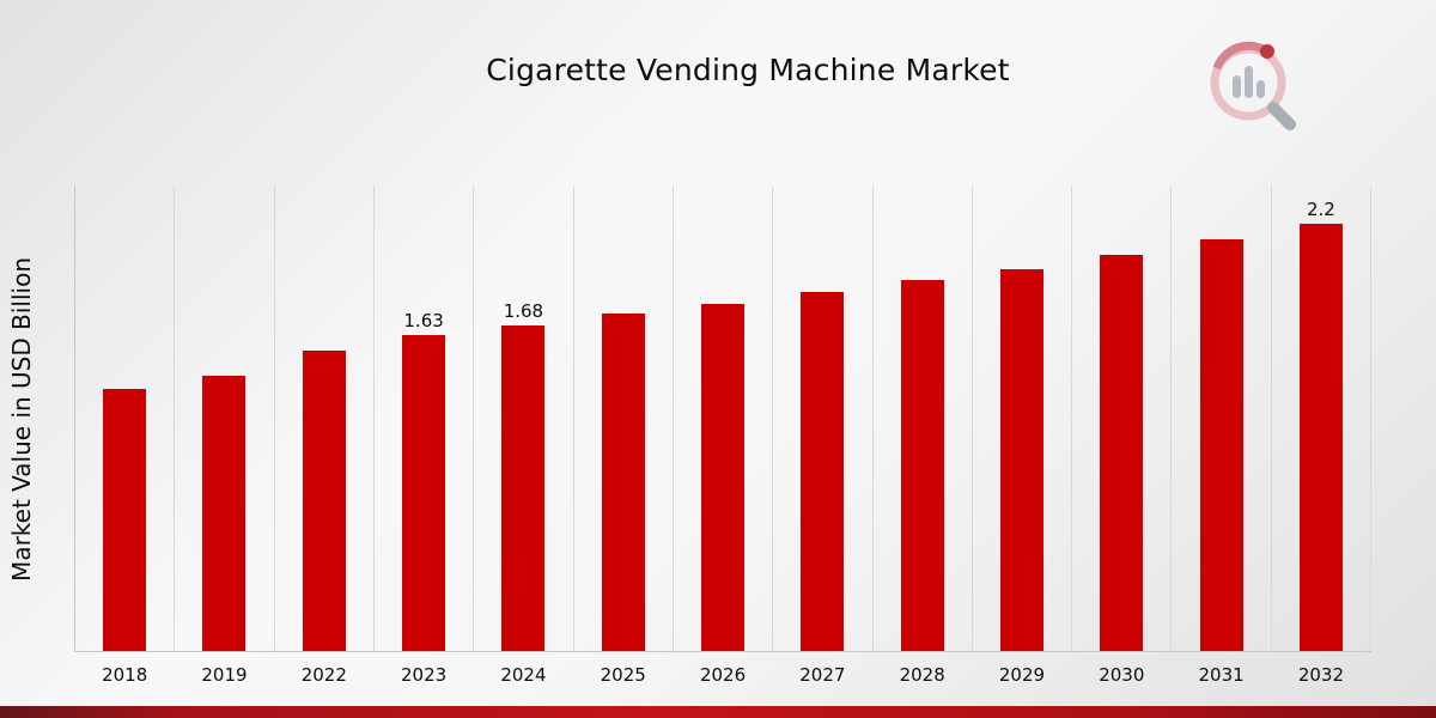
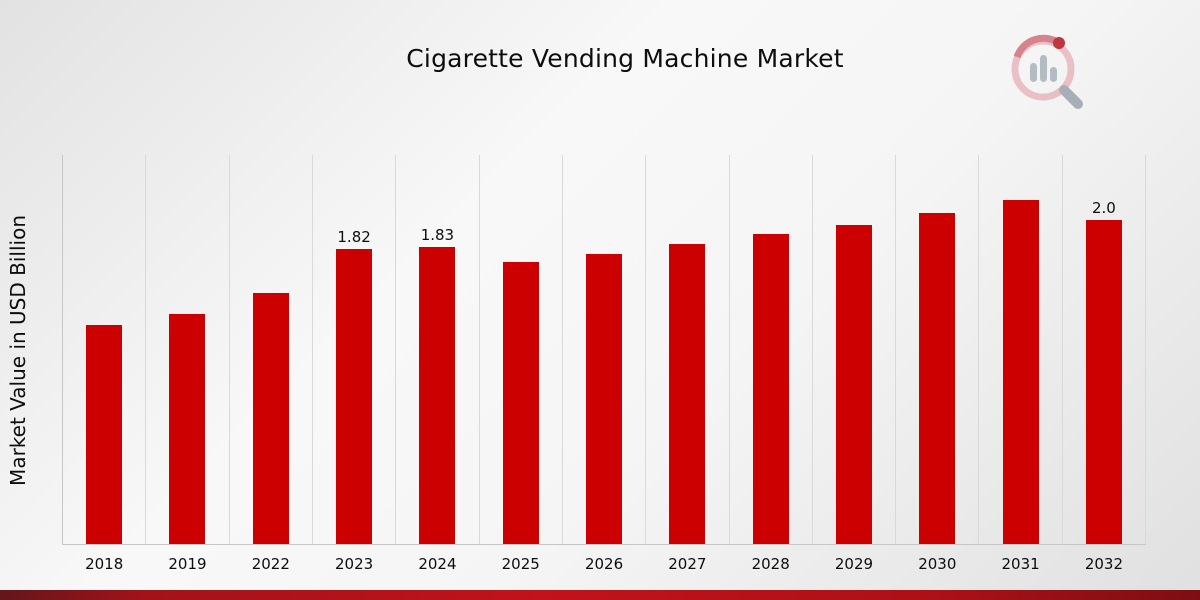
2023: 1.63 -> 1.82
2024: 1.68 -> 1.83
2032: 2.2 -> 2.0
